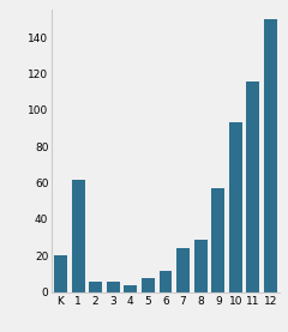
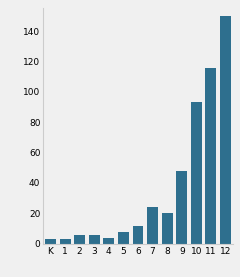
K: 20 -> 3
1: 62 -> 3
8: 29 -> 20
9: 57 -> 48
